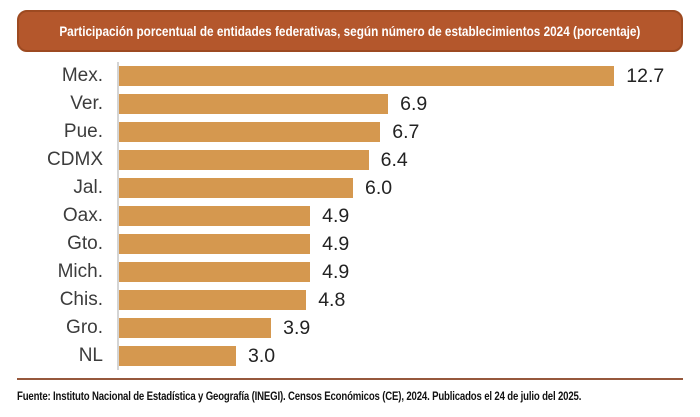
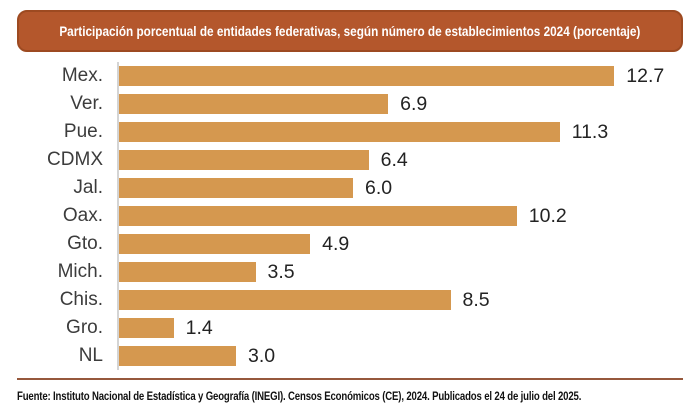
Pue.: 6.7 -> 11.3
Oax.: 4.9 -> 10.2
Mich.: 4.9 -> 3.5
Chis.: 4.8 -> 8.5
Gro.: 3.9 -> 1.4
